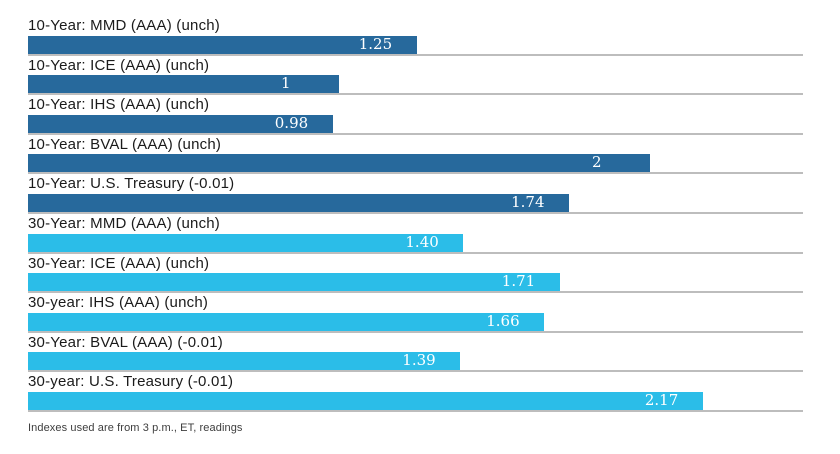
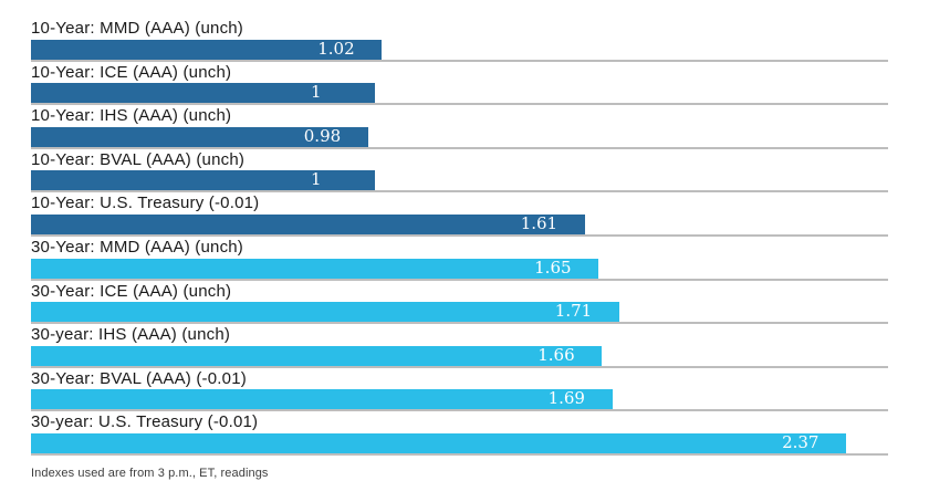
10-Year: MMD (AAA) (unch): 1.25 -> 1.02
10-Year: BVAL (AAA) (unch): 2 -> 1
10-Year: U.S. Treasury (-0.01): 1.74 -> 1.61
30-Year: MMD (AAA) (unch): 1.40 -> 1.65
30-Year: BVAL (AAA) (-0.01): 1.39 -> 1.69
30-year: U.S. Treasury (-0.01): 2.17 -> 2.37
